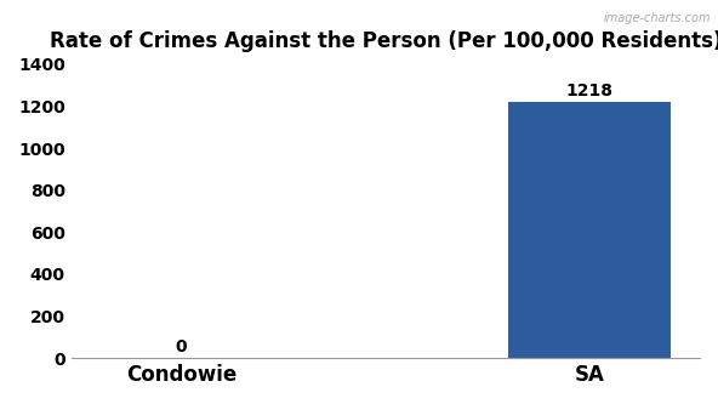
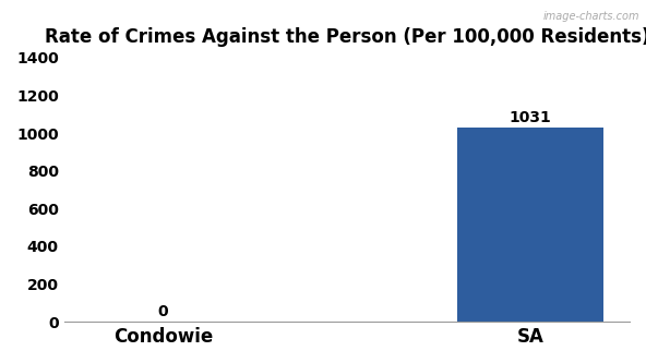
SA: 1218 -> 1031
